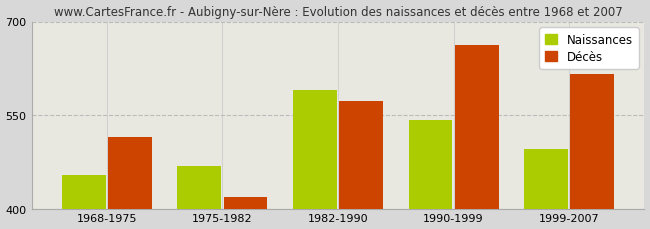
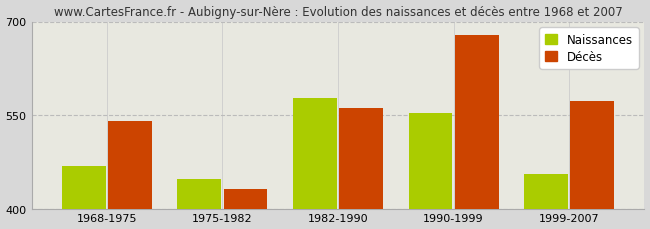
Naissances/1968-1975: 454 -> 468
Décès/1968-1975: 514 -> 540
Naissances/1975-1982: 468 -> 448
Décès/1975-1982: 418 -> 432
Naissances/1982-1990: 590 -> 578
Décès/1982-1990: 572 -> 562
Naissances/1990-1999: 542 -> 553
Décès/1990-1999: 662 -> 678
Naissances/1999-2007: 496 -> 455
Décès/1999-2007: 616 -> 572
